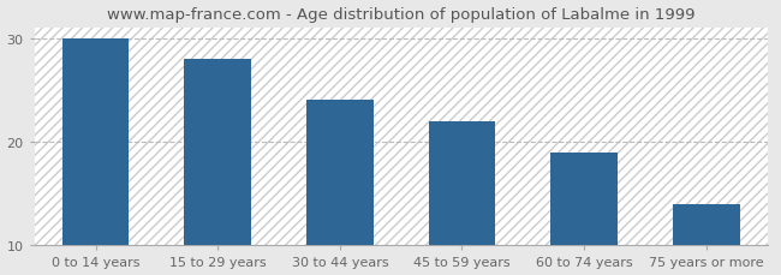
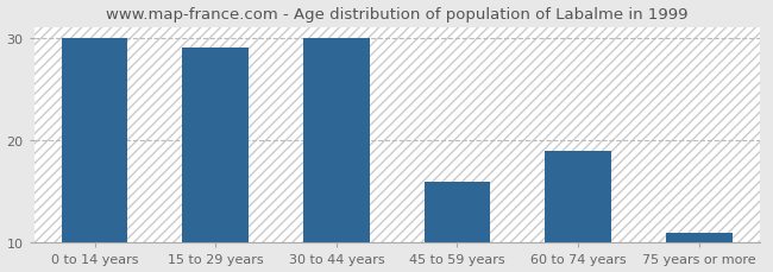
15 to 29 years: 28 -> 29
30 to 44 years: 24 -> 30
45 to 59 years: 22 -> 16
75 years or more: 14 -> 11
